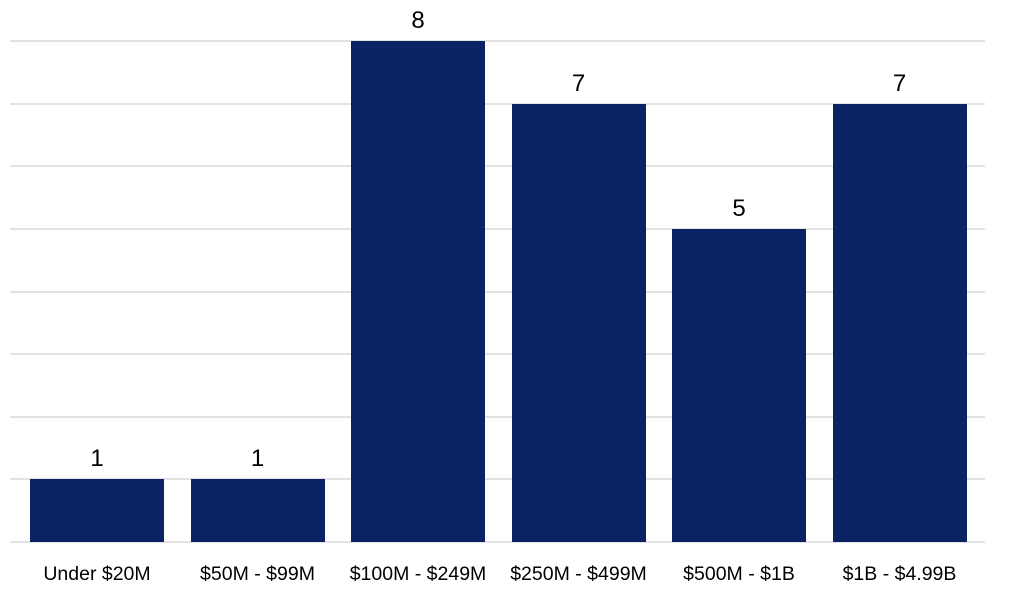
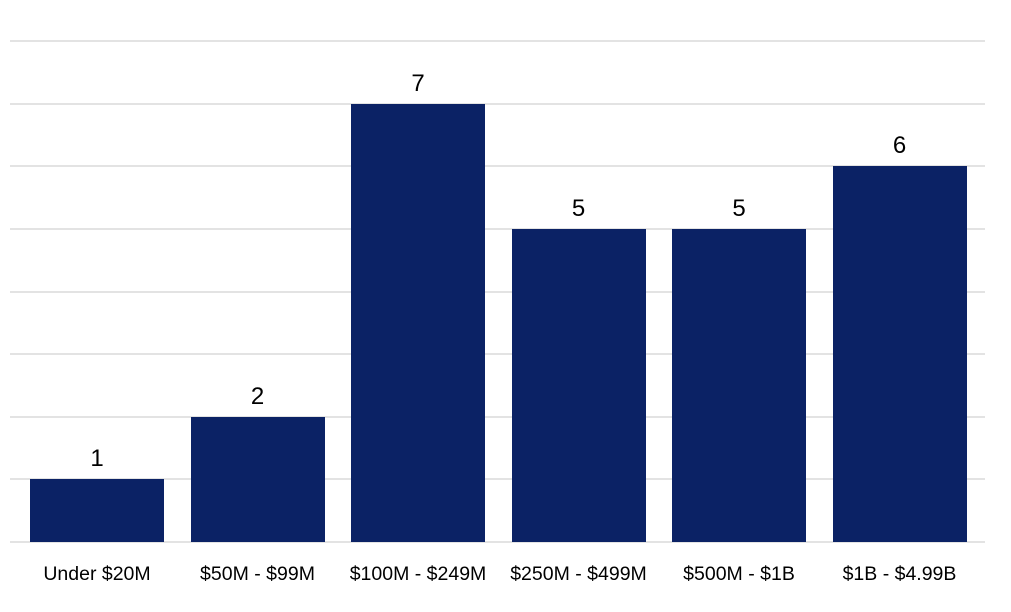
$50M - $99M: 1 -> 2
$100M - $249M: 8 -> 7
$250M - $499M: 7 -> 5
$1B - $4.99B: 7 -> 6
